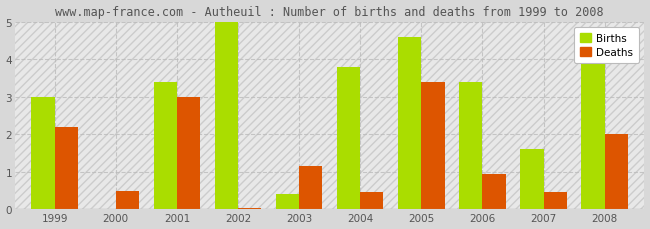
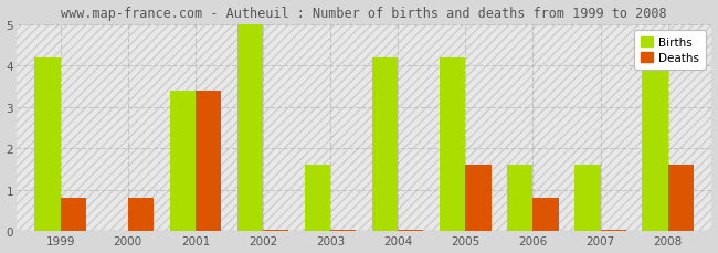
Births/1999: 3.0 -> 4.2
Deaths/1999: 2.20 -> 0.80
Deaths/2000: 0.50 -> 0.80
Deaths/2001: 3.00 -> 3.40
Births/2003: 0.4 -> 1.6
Deaths/2003: 1.15 -> 0.04
Births/2004: 3.8 -> 4.2
Deaths/2004: 0.45 -> 0.04
Births/2005: 4.6 -> 4.2
Deaths/2005: 3.40 -> 1.60
Births/2006: 3.4 -> 1.6
Deaths/2006: 0.95 -> 0.80
Deaths/2007: 0.45 -> 0.04
Deaths/2008: 2.00 -> 1.60
